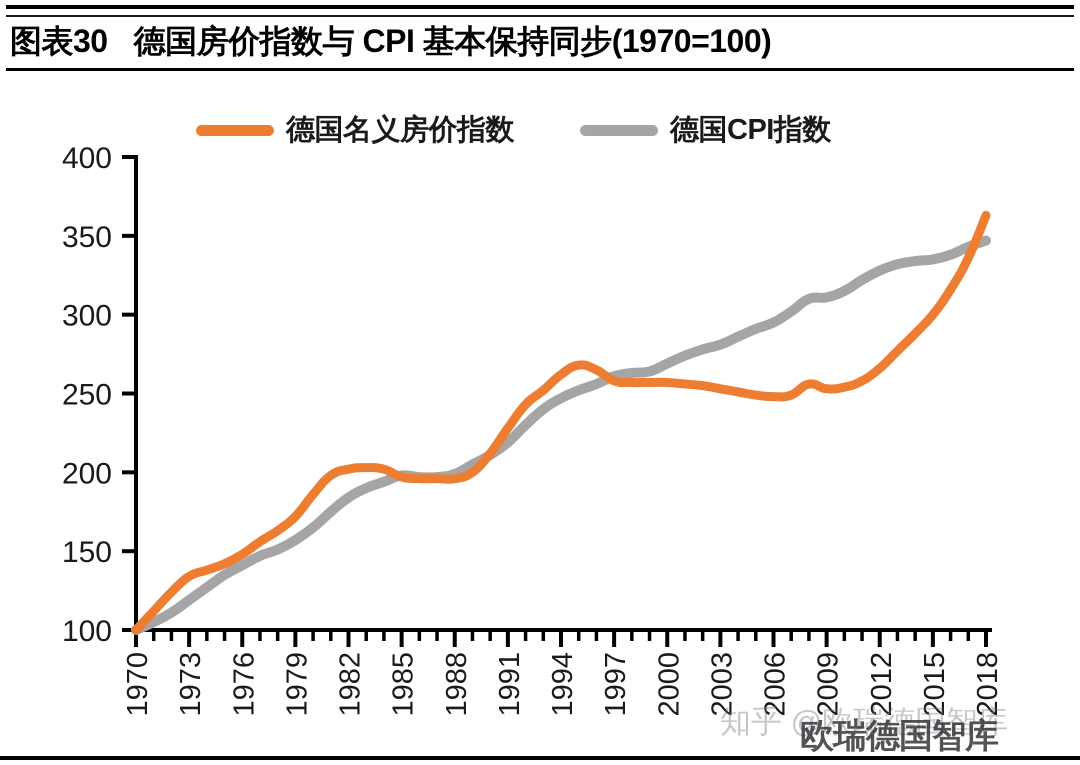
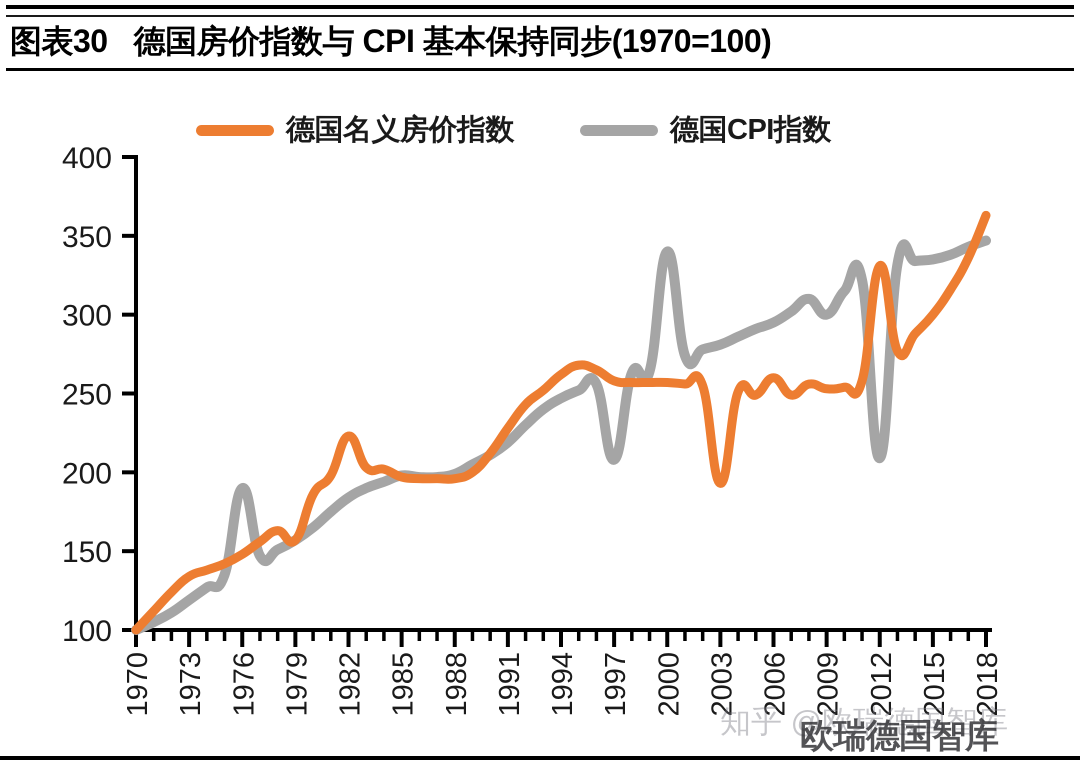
德国CPI指数/1976: 141 -> 190
德国名义房价指数/1979: 172 -> 157
德国名义房价指数/1982: 202 -> 223
德国CPI指数/1997: 261 -> 208
德国CPI指数/2000: 269 -> 340
德国名义房价指数/2003: 253 -> 193
德国名义房价指数/2006: 248 -> 260
德国CPI指数/2009: 311 -> 300
德国名义房价指数/2012: 266 -> 331
德国CPI指数/2012: 328 -> 209
